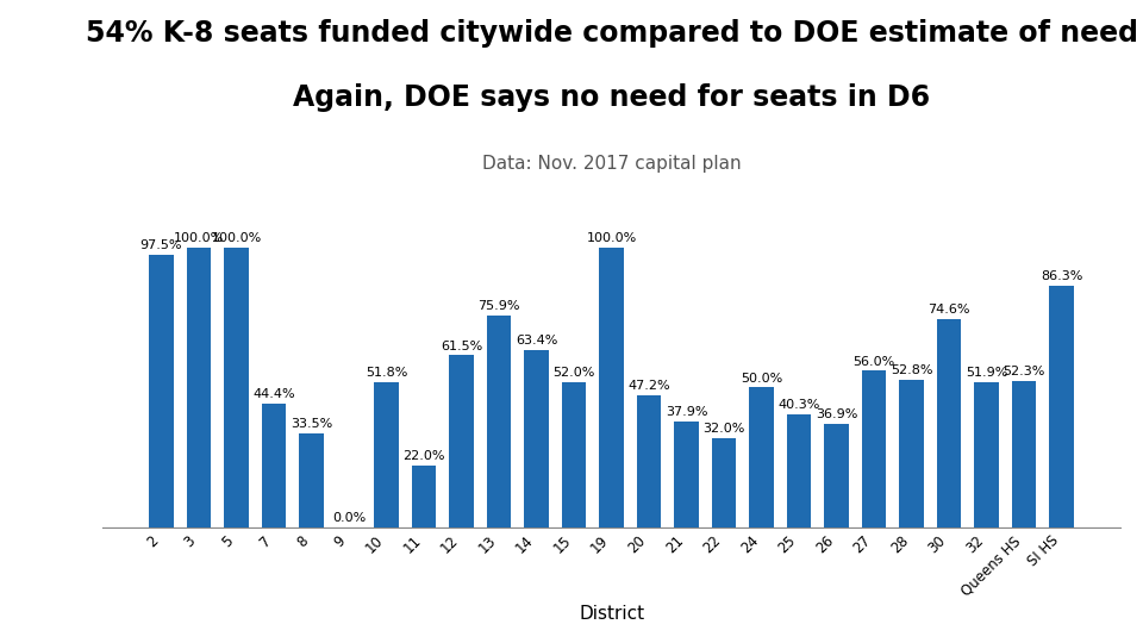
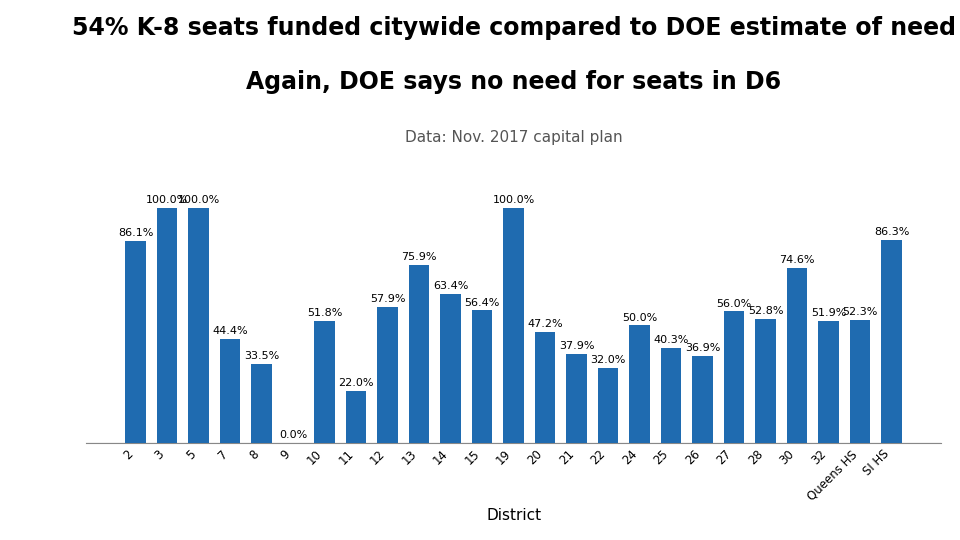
2: 97.5% -> 86.1%
12: 61.5% -> 57.9%
15: 52.0% -> 56.4%
